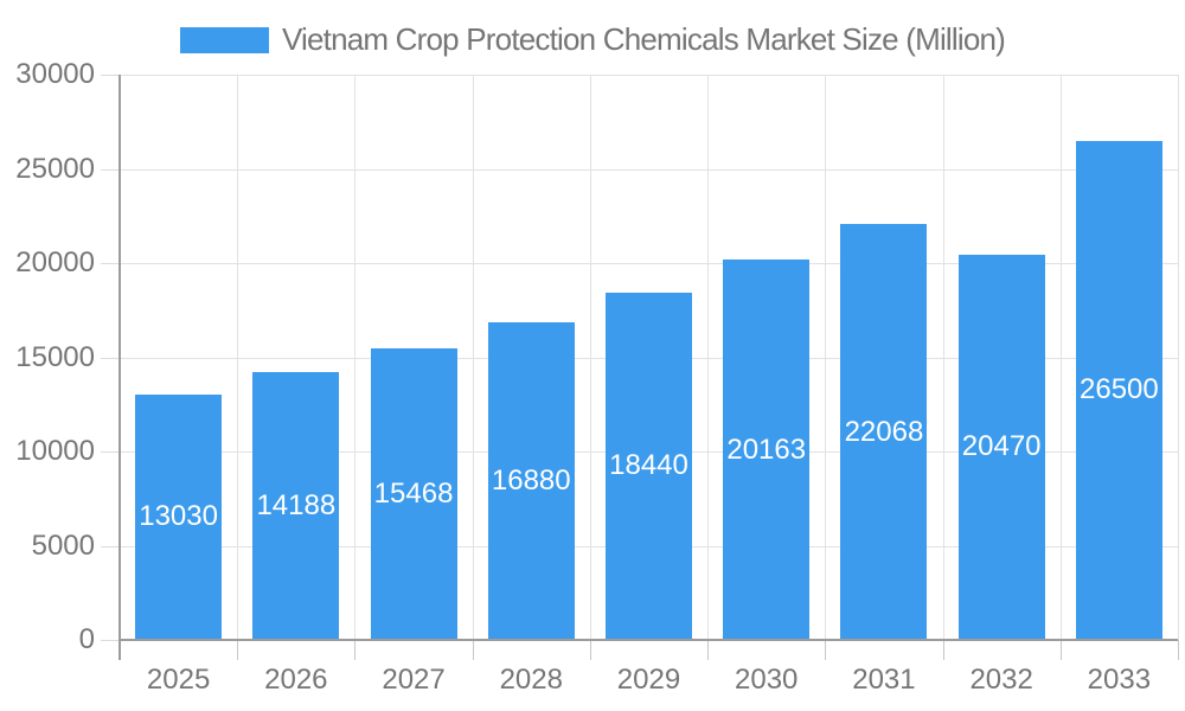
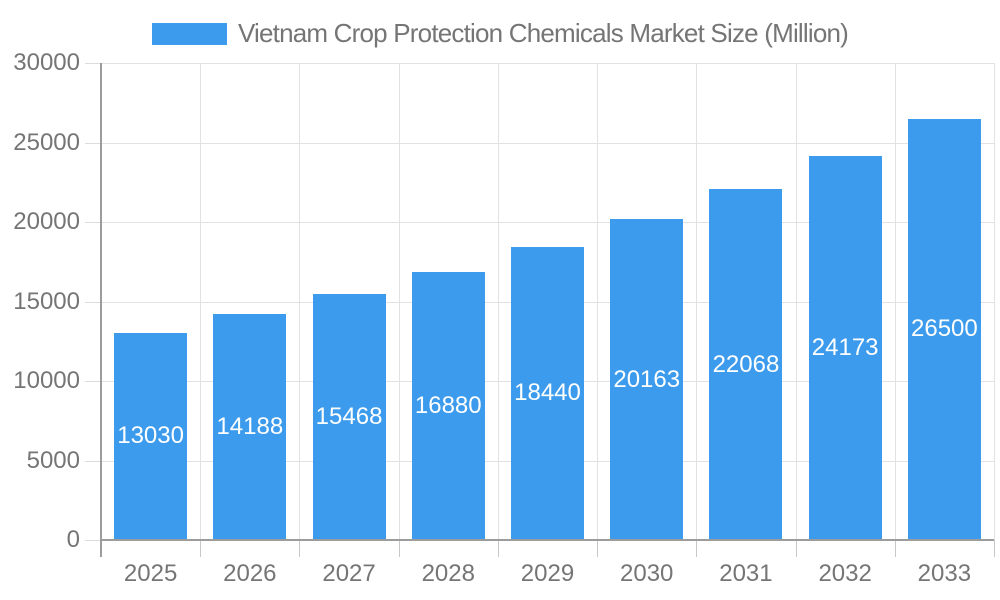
2032: 20470 -> 24173
